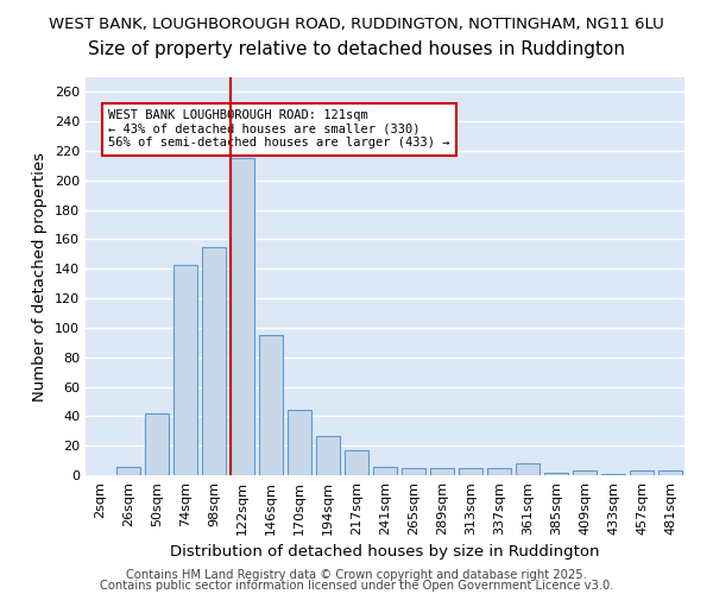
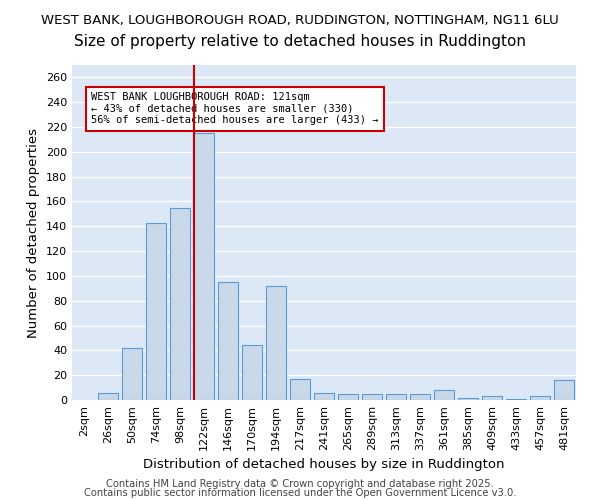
194sqm: 27 -> 92
481sqm: 3 -> 16
